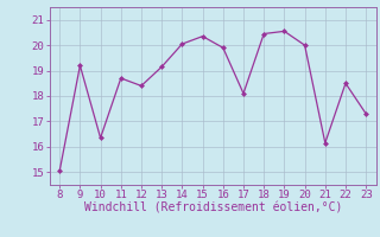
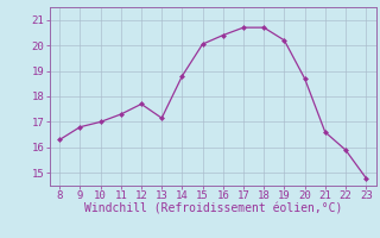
8: 15.05 -> 16.30
9: 19.20 -> 16.80
10: 16.35 -> 17.00
11: 18.70 -> 17.30
12: 18.40 -> 17.70
13: 19.15 -> 17.15
14: 20.05 -> 18.80
15: 20.35 -> 20.05
16: 19.90 -> 20.40
17: 18.10 -> 20.70
18: 20.45 -> 20.70
19: 20.55 -> 20.20
20: 20.00 -> 18.70
21: 16.15 -> 16.60
22: 18.50 -> 15.90
23: 17.30 -> 14.80
